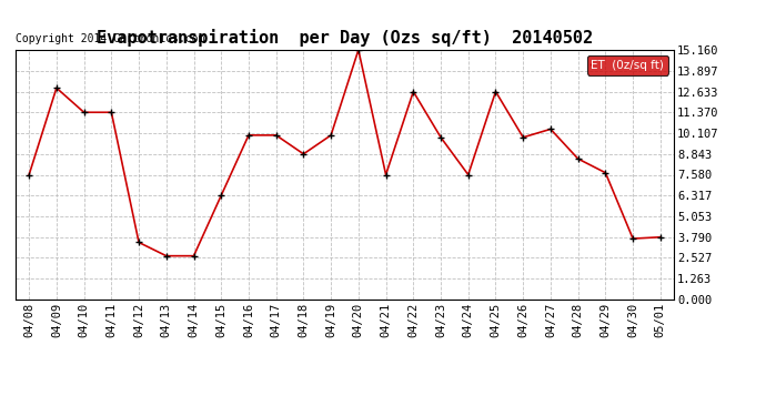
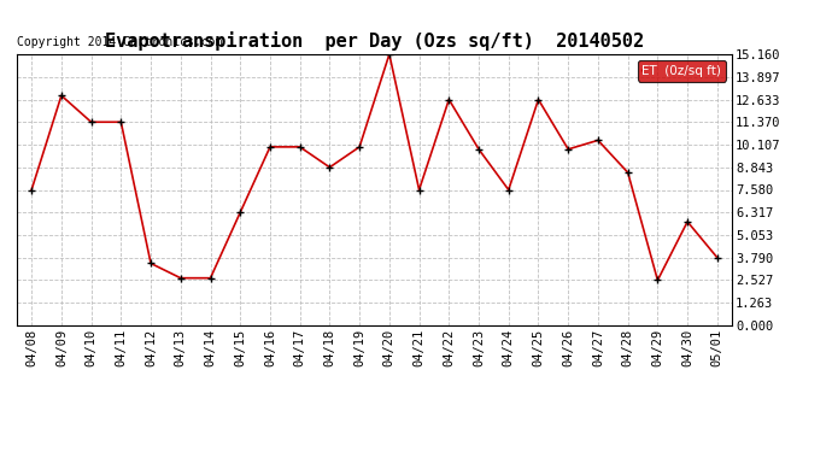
04/29: 7.7 -> 2.5
04/30: 3.7 -> 5.8
